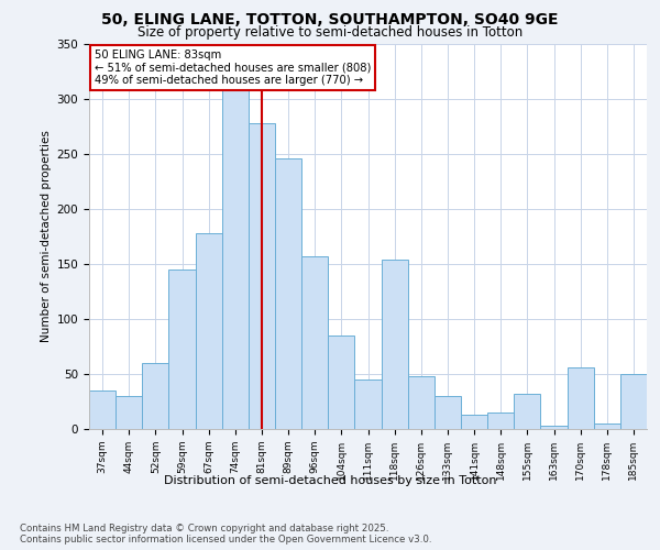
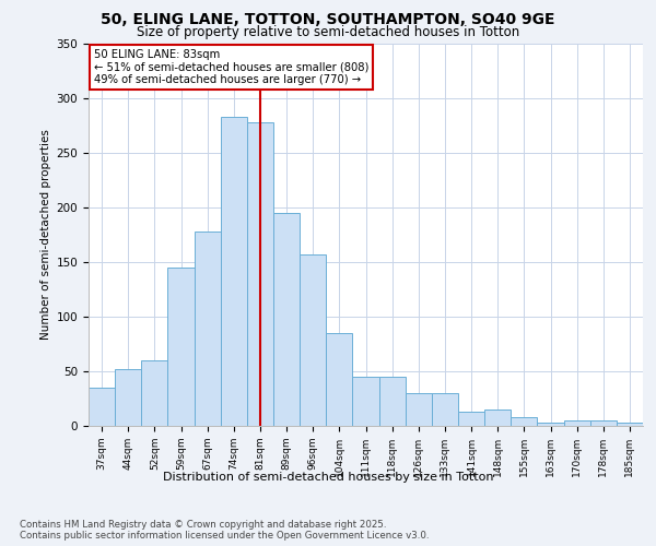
44sqm: 30 -> 52
74sqm: 308 -> 283
89sqm: 246 -> 195
118sqm: 154 -> 45
126sqm: 48 -> 30
155sqm: 32 -> 8
170sqm: 56 -> 5
185sqm: 50 -> 3
